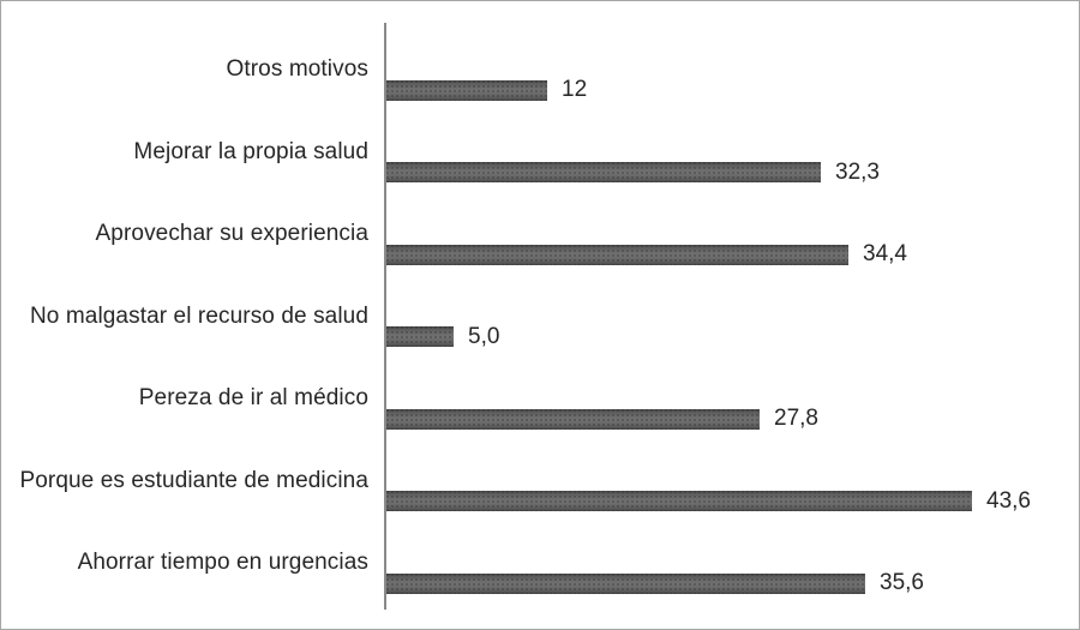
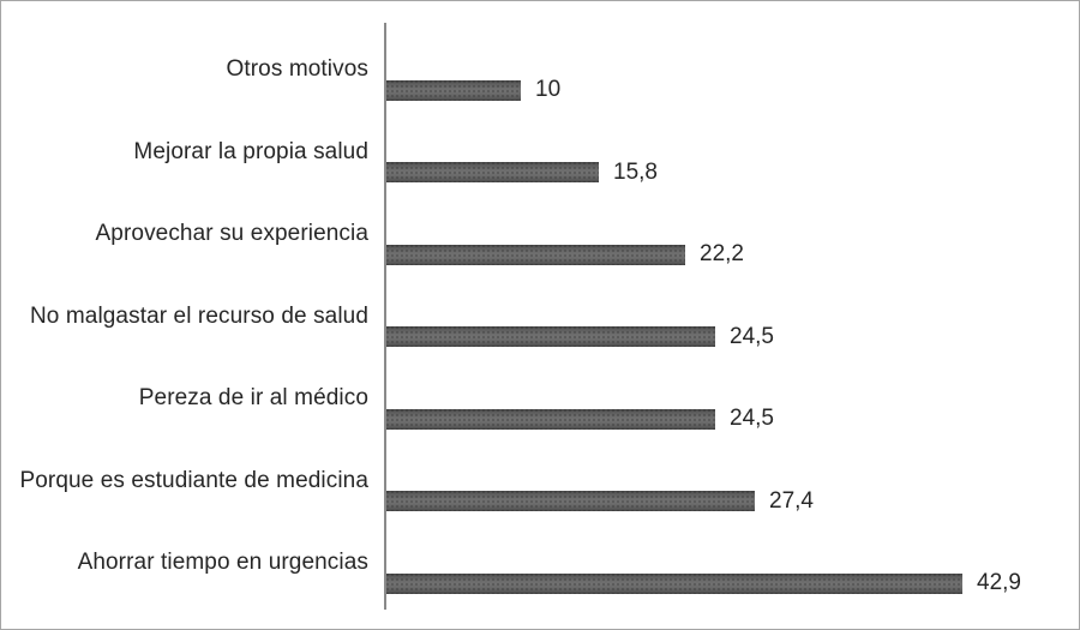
Otros motivos: 12 -> 10
Mejorar la propia salud: 32,3 -> 15,8
Aprovechar su experiencia: 34,4 -> 22,2
No malgastar el recurso de salud: 5,0 -> 24,5
Pereza de ir al médico: 27,8 -> 24,5
Porque es estudiante de medicina: 43,6 -> 27,4
Ahorrar tiempo en urgencias: 35,6 -> 42,9
